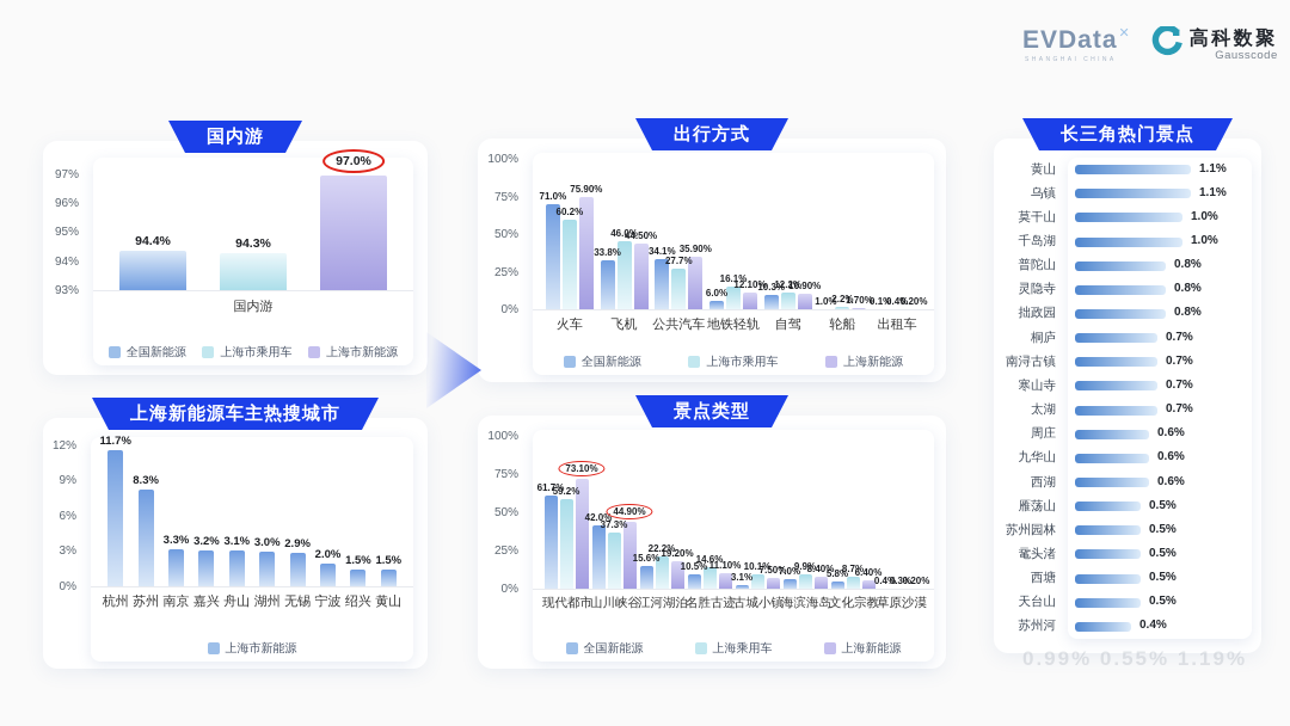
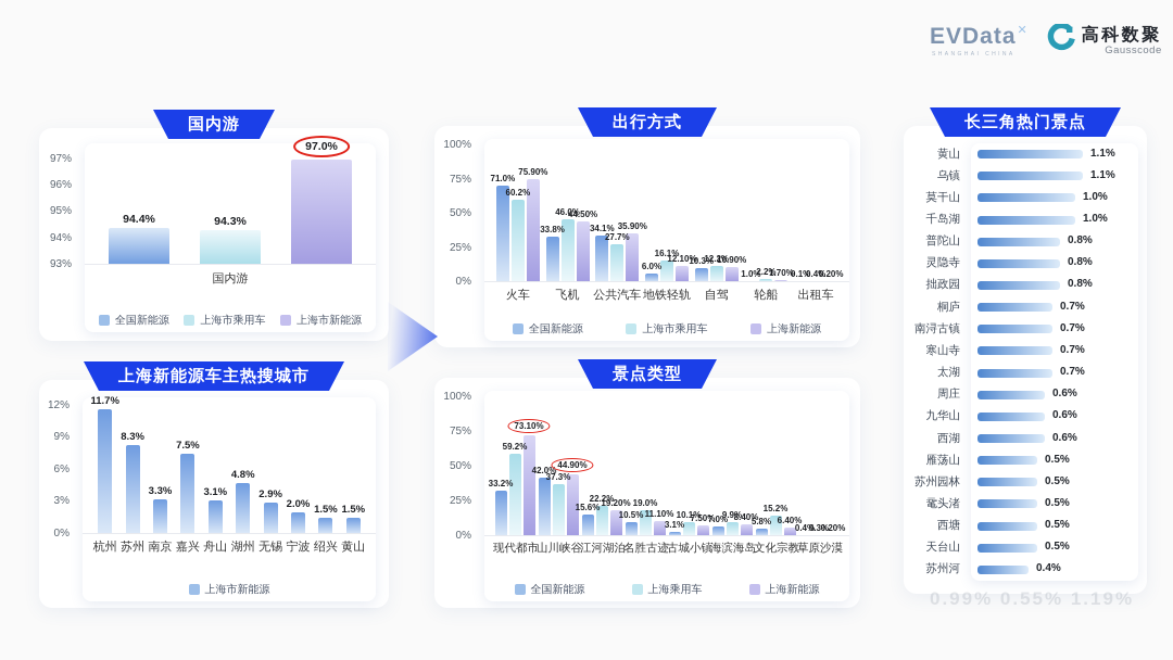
上海新能源车主热搜城市/嘉兴: 3.2% -> 7.5%
上海新能源车主热搜城市/湖州: 3.0% -> 4.8%
景点类型/全国新能源/现代都市: 61.7% -> 33.2%
景点类型/上海乘用车/名胜古迹: 14.6% -> 19.0%
景点类型/上海乘用车/文化宗教: 8.7% -> 15.2%
